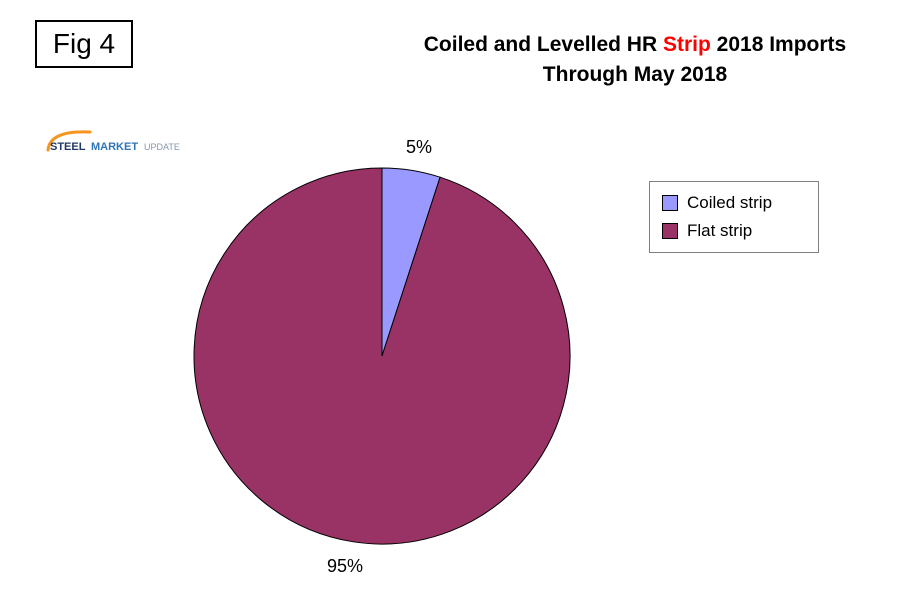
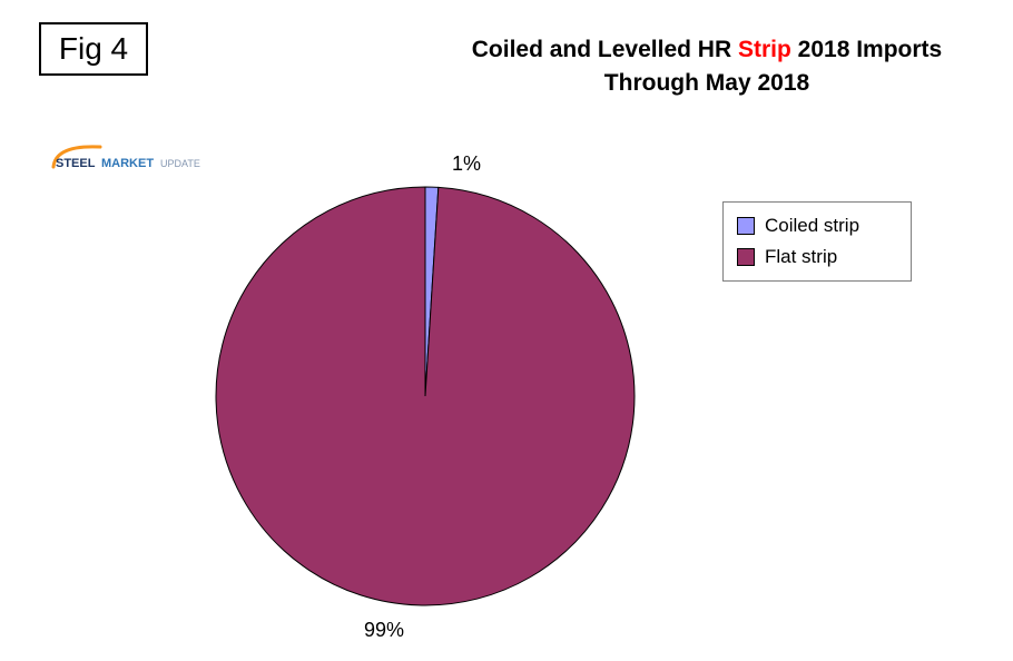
Coiled strip: 5% -> 1%
Flat strip: 95% -> 99%
